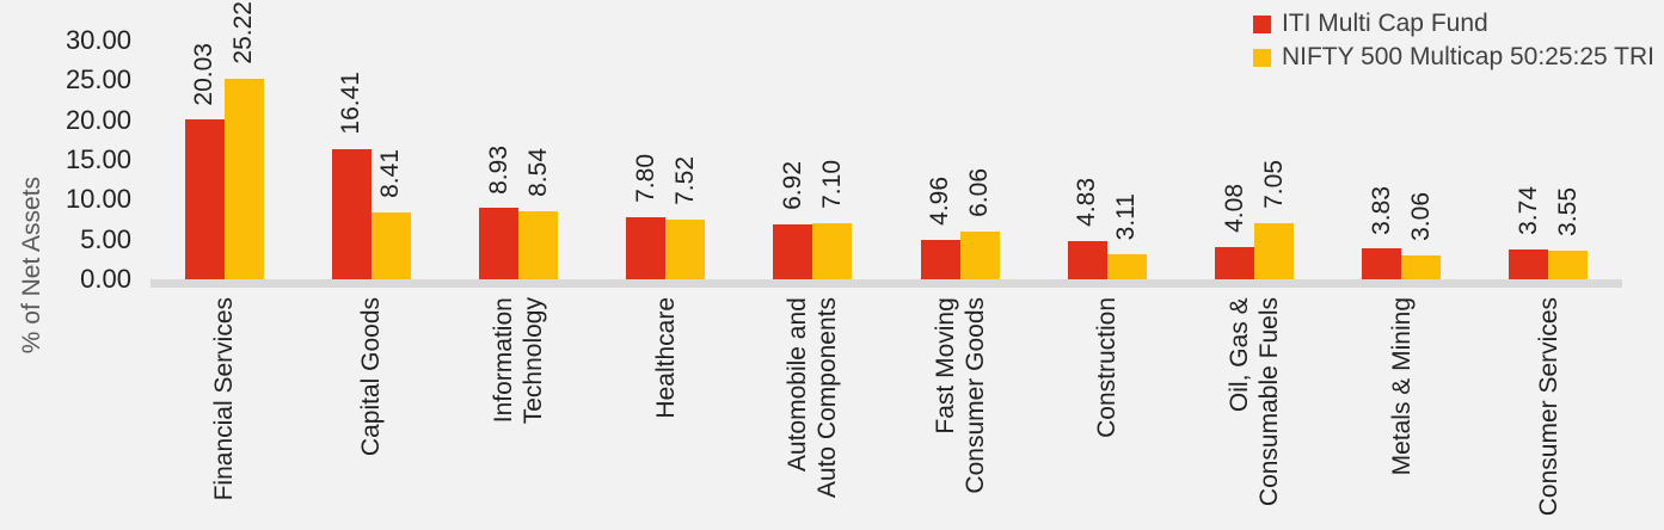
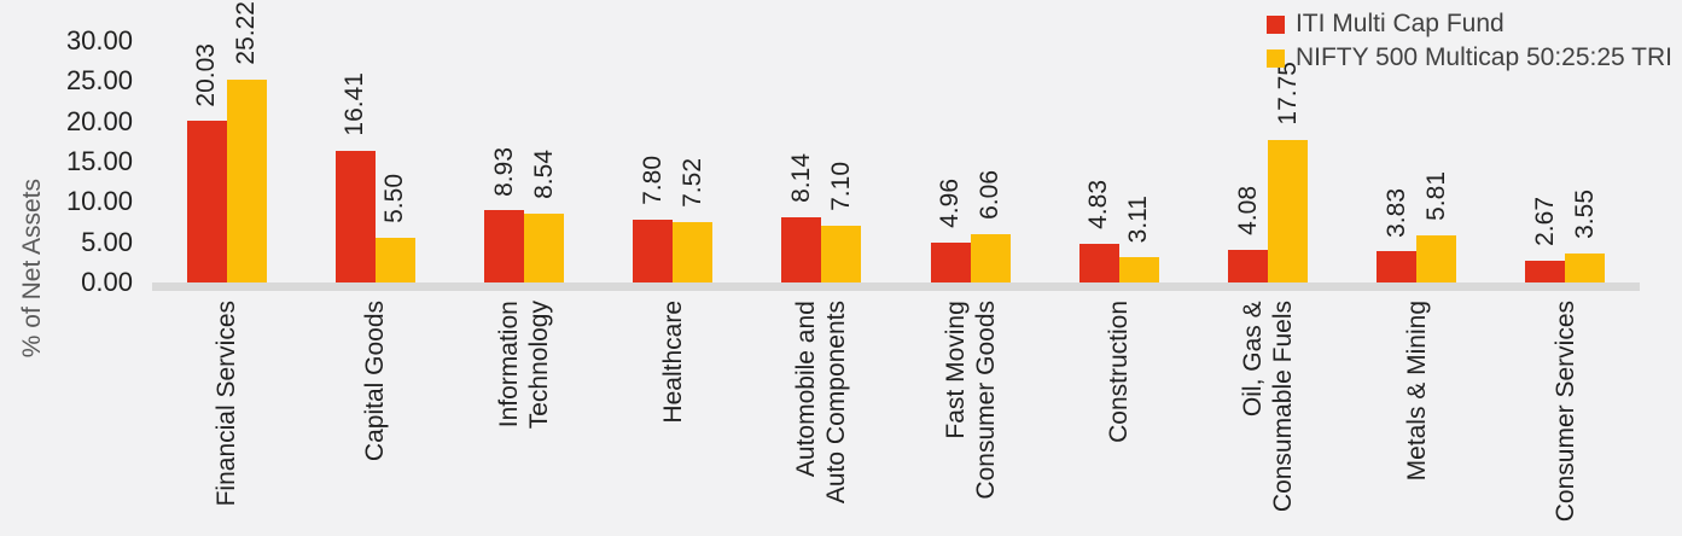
NIFTY 500 Multicap 50:25:25 TRI/Capital Goods: 8.41 -> 5.50
ITI Multi Cap Fund/Automobile and Auto Components: 6.92 -> 8.14
NIFTY 500 Multicap 50:25:25 TRI/Oil, Gas & Consumable Fuels: 7.05 -> 17.75
NIFTY 500 Multicap 50:25:25 TRI/Metals & Mining: 3.06 -> 5.81
ITI Multi Cap Fund/Consumer Services: 3.74 -> 2.67
